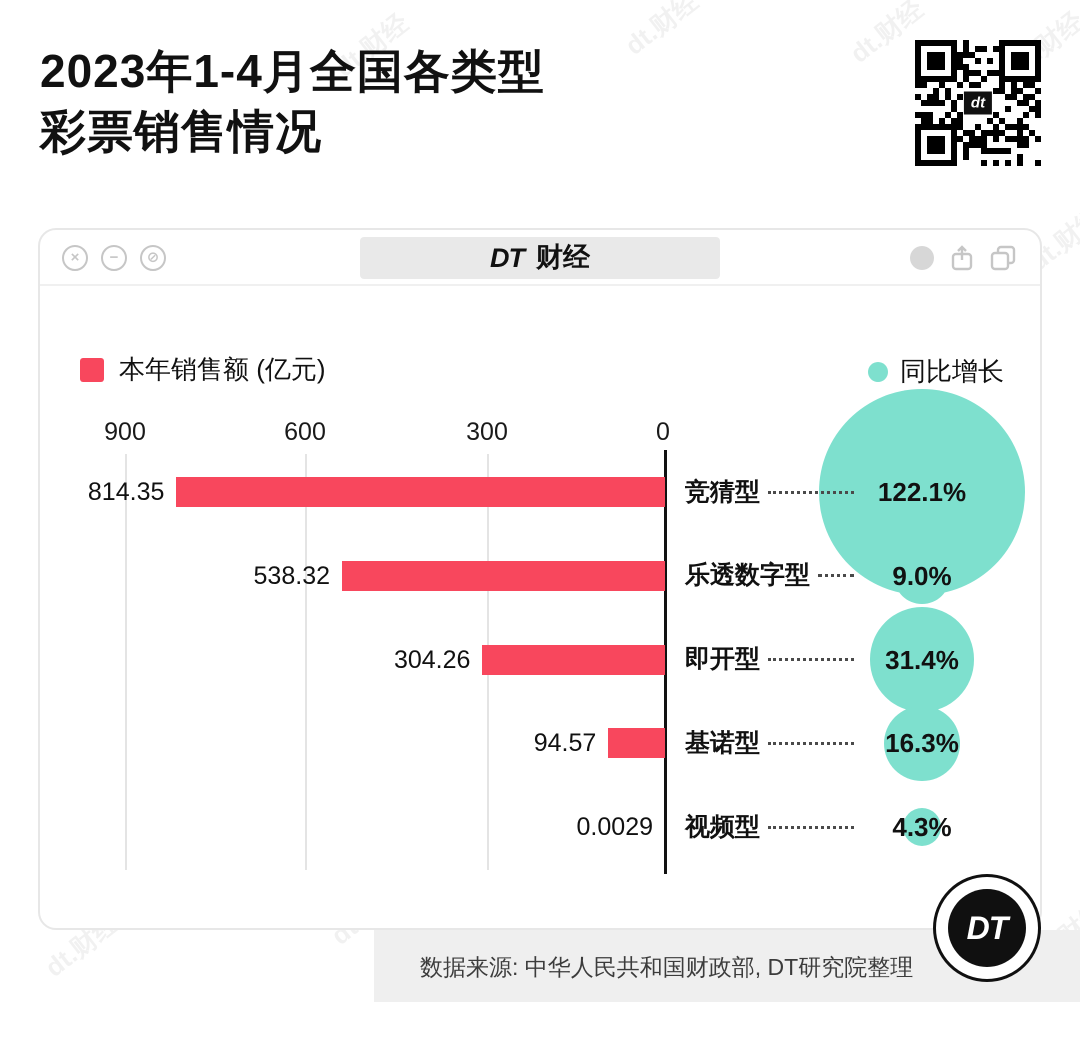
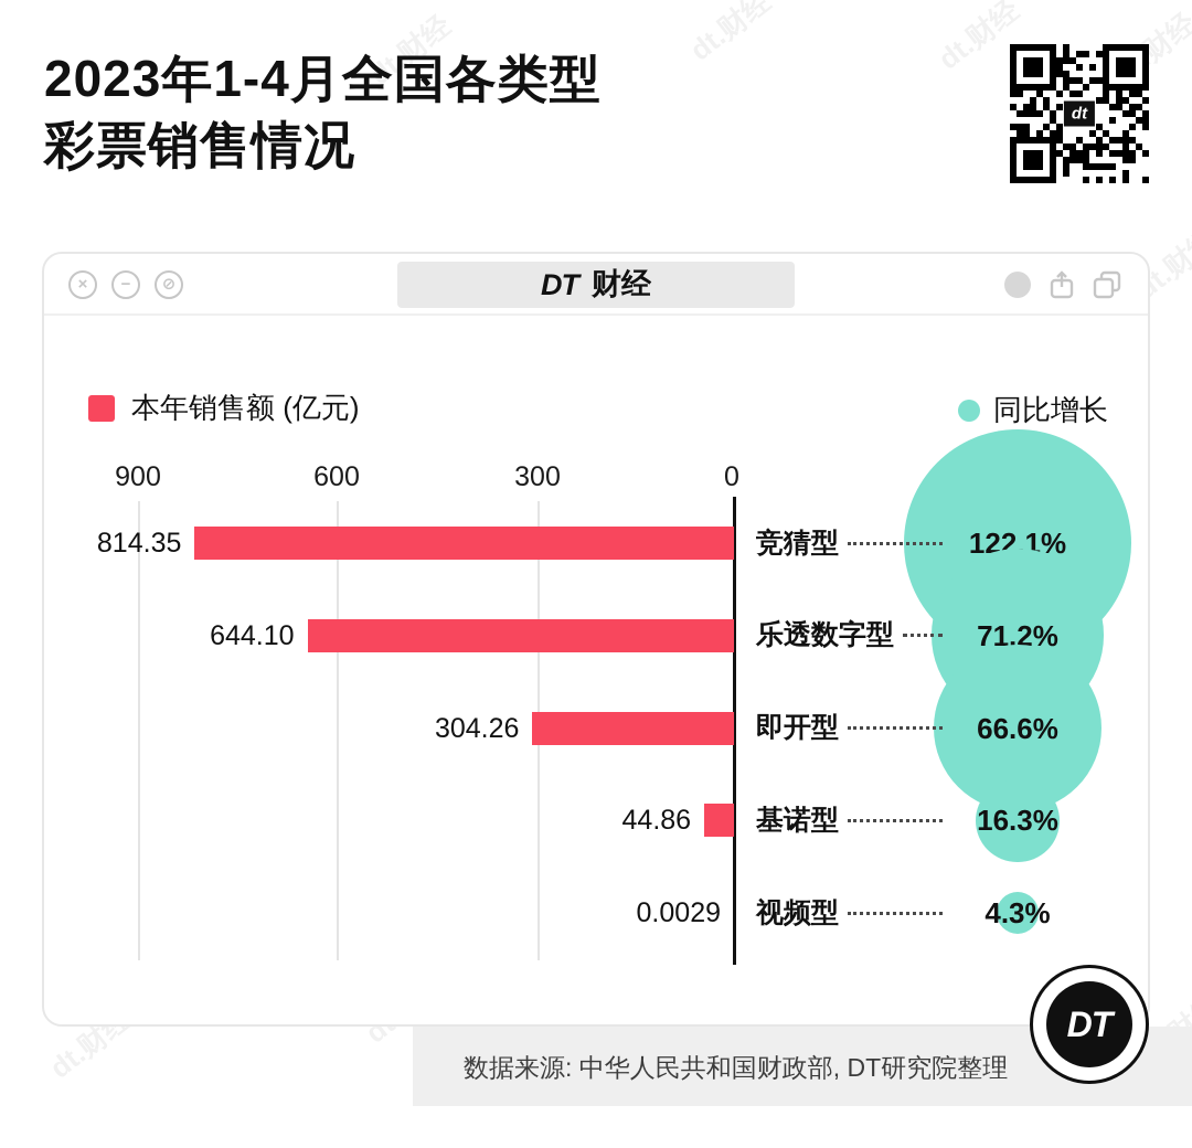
本年销售额(亿元)/乐透数字型: 538.32 -> 644.10
同比增长/乐透数字型: 9.0% -> 71.2%
同比增长/即开型: 31.4% -> 66.6%
本年销售额(亿元)/基诺型: 94.57 -> 44.86
